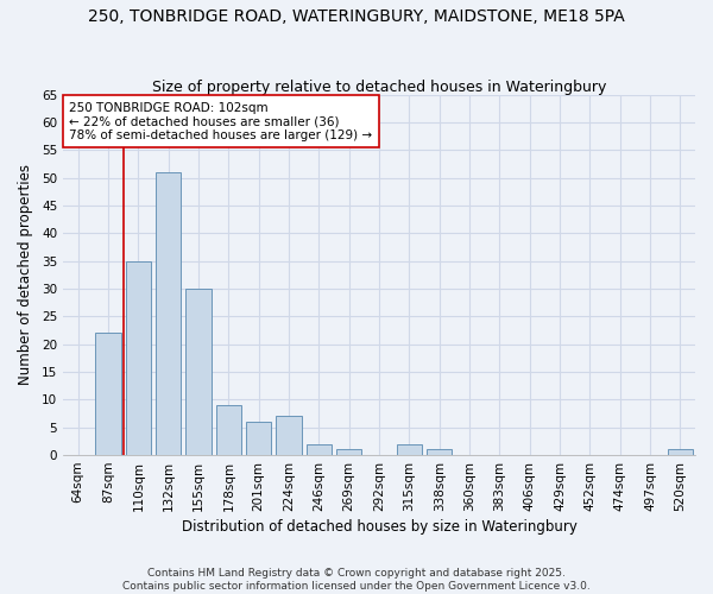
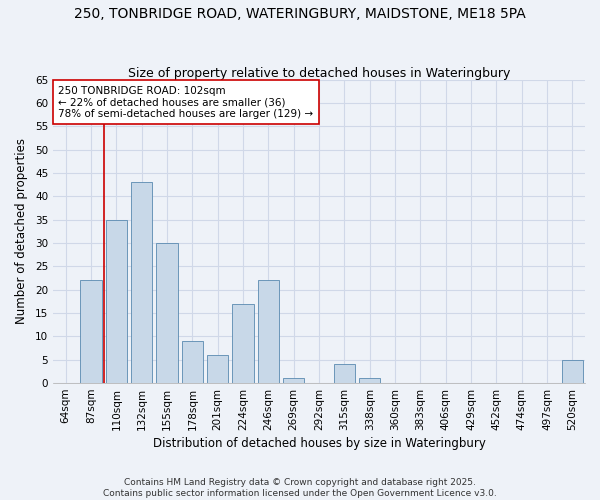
132sqm: 51 -> 43
224sqm: 7 -> 17
246sqm: 2 -> 22
315sqm: 2 -> 4
520sqm: 1 -> 5
